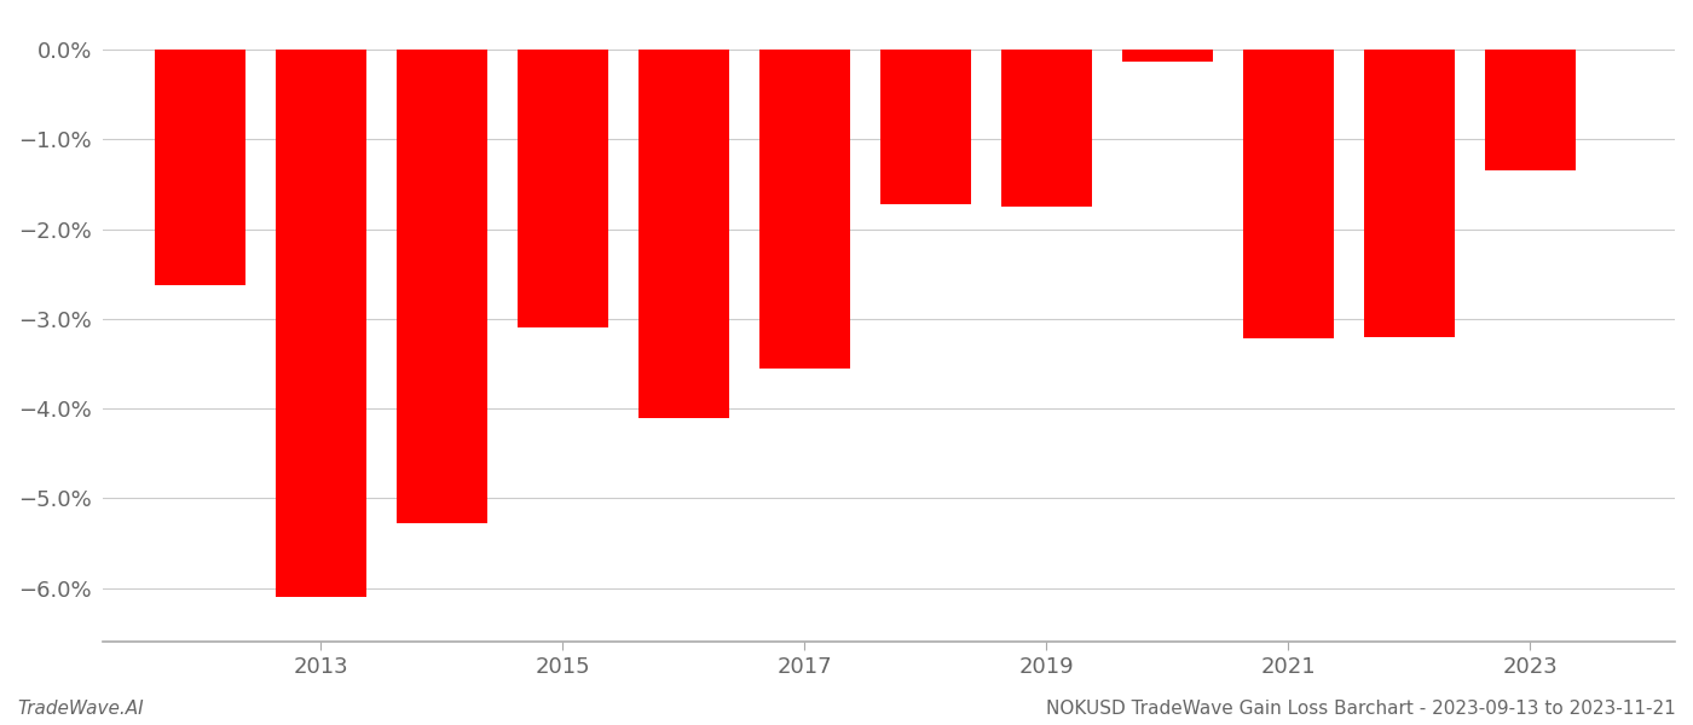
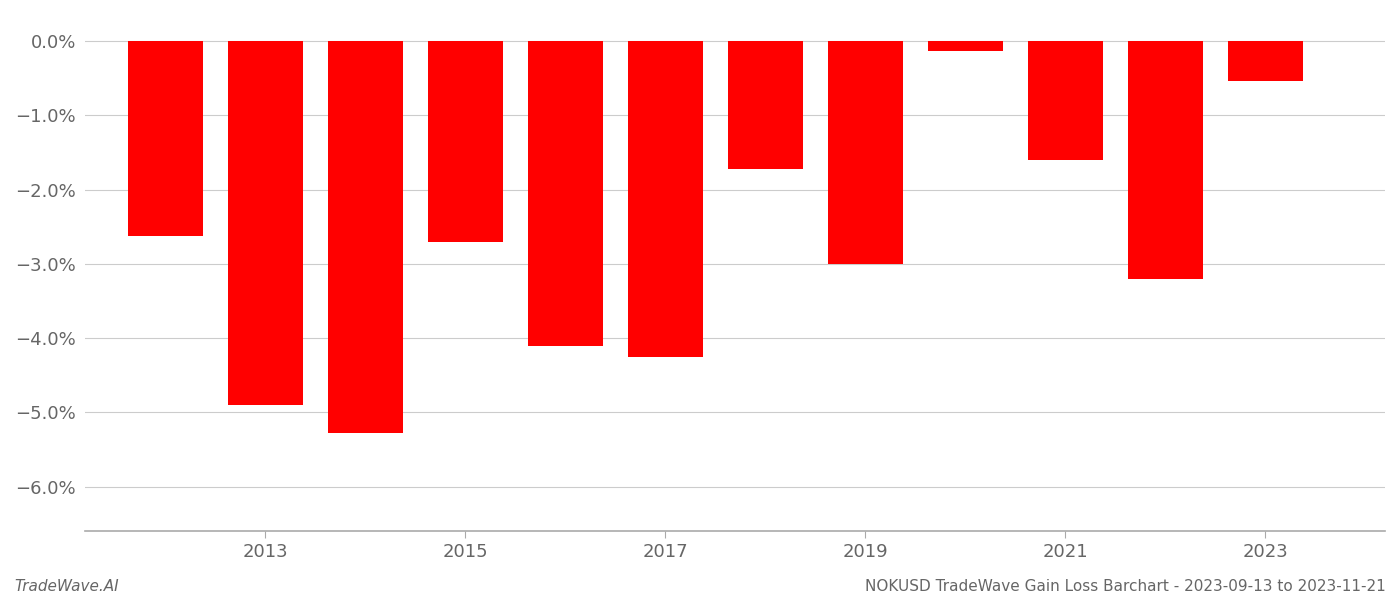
2013: -6.10% -> -4.90%
2015: -3.10% -> -2.70%
2017: -3.55% -> -4.26%
2019: -1.75% -> -3.00%
2021: -3.22% -> -1.60%
2023: -1.35% -> -0.54%
